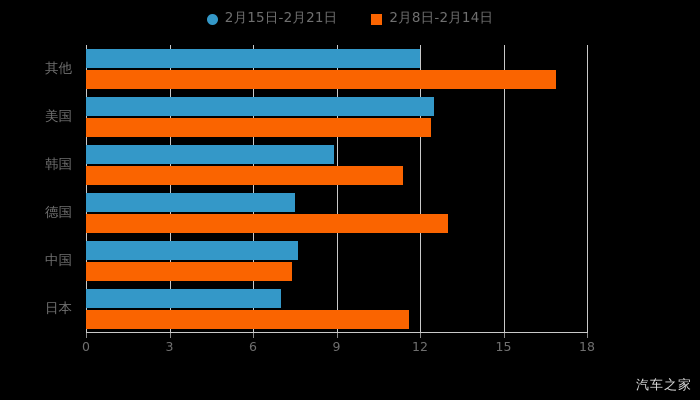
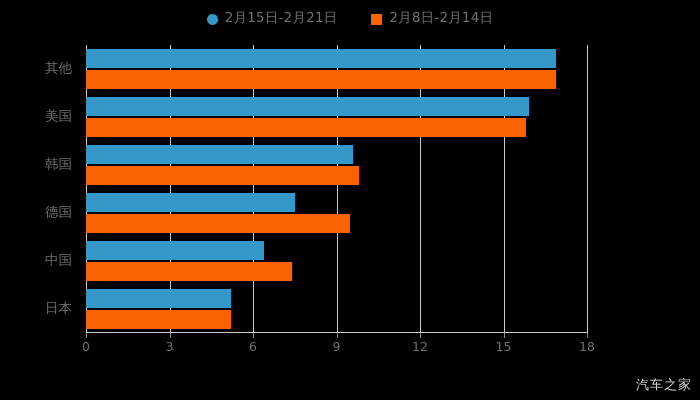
2月15日-2月21日/其他: 12.0 -> 16.9
2月15日-2月21日/美国: 12.5 -> 15.9
2月8日-2月14日/美国: 12.4 -> 15.8
2月15日-2月21日/韩国: 8.9 -> 9.6
2月8日-2月14日/韩国: 11.4 -> 9.8
2月8日-2月14日/德国: 13.0 -> 9.5
2月15日-2月21日/中国: 7.6 -> 6.4
2月15日-2月21日/日本: 7.0 -> 5.2
2月8日-2月14日/日本: 11.6 -> 5.2
